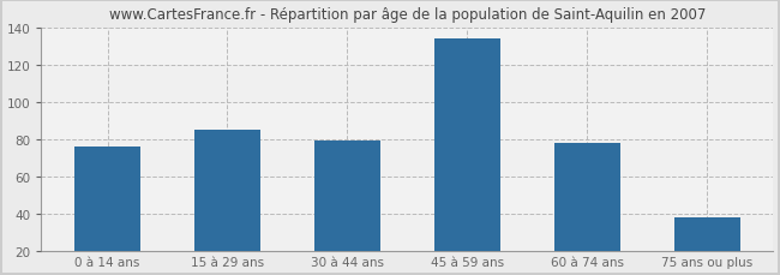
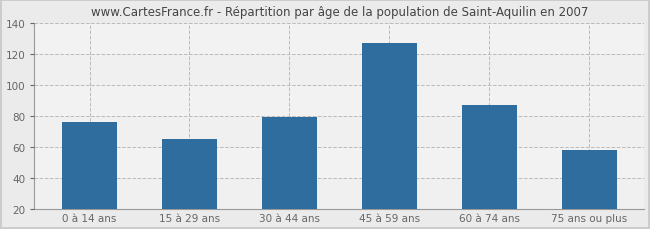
15 à 29 ans: 85 -> 65
45 à 59 ans: 134 -> 127
60 à 74 ans: 78 -> 87
75 ans ou plus: 38 -> 58
